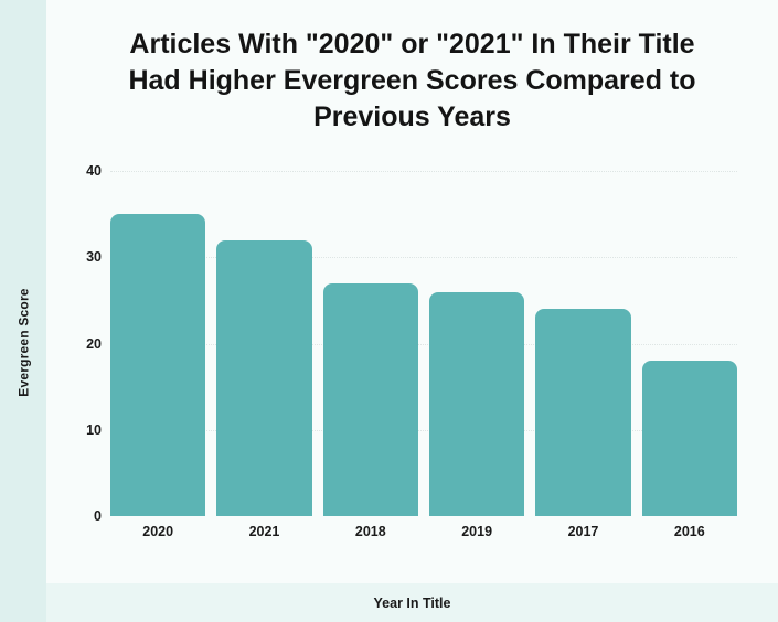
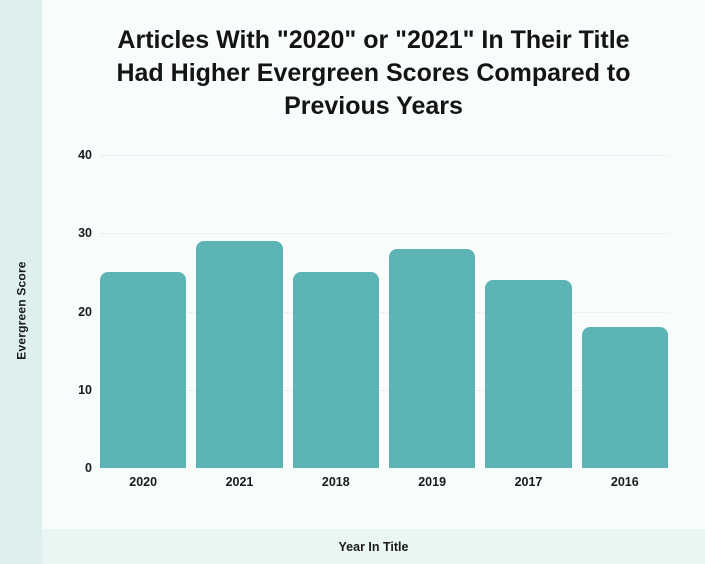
2020: 35 -> 25
2021: 32 -> 29
2018: 27 -> 25
2019: 26 -> 28
